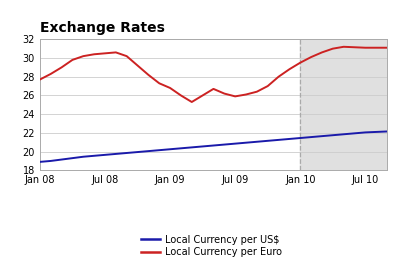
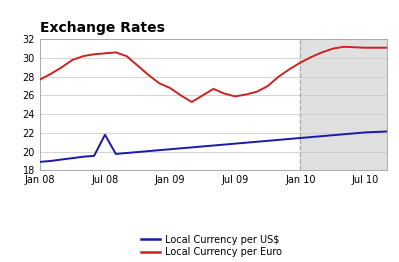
Local Currency per US$/Jul 08: 19.6 -> 21.8
